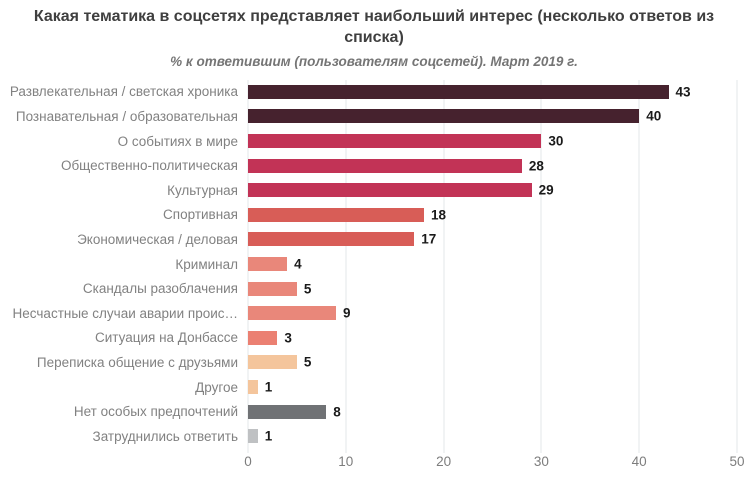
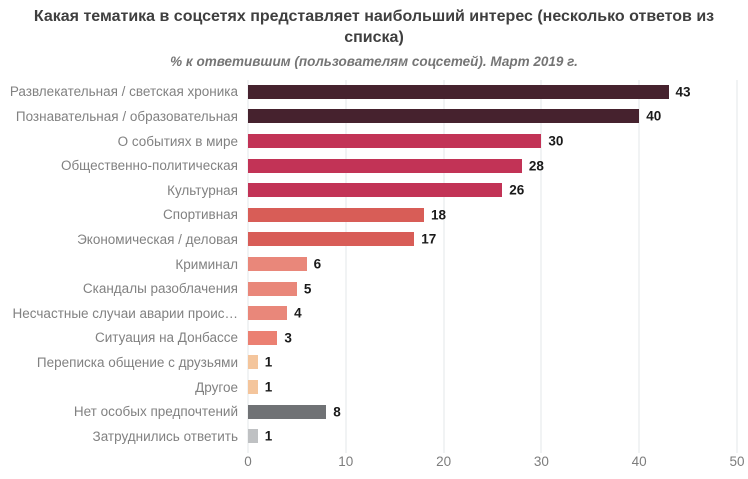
Культурная: 29 -> 26
Криминал: 4 -> 6
Несчастные случаи аварии проис…: 9 -> 4
Переписка общение с друзьями: 5 -> 1
